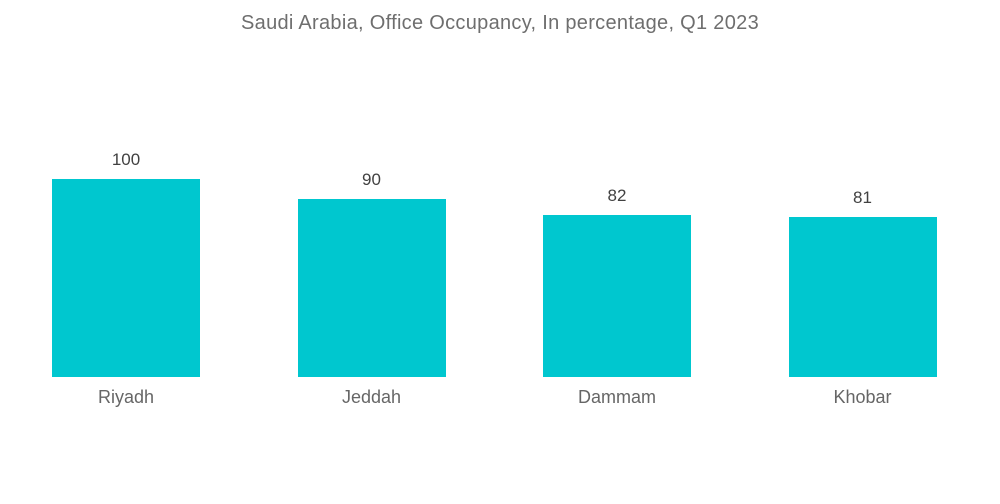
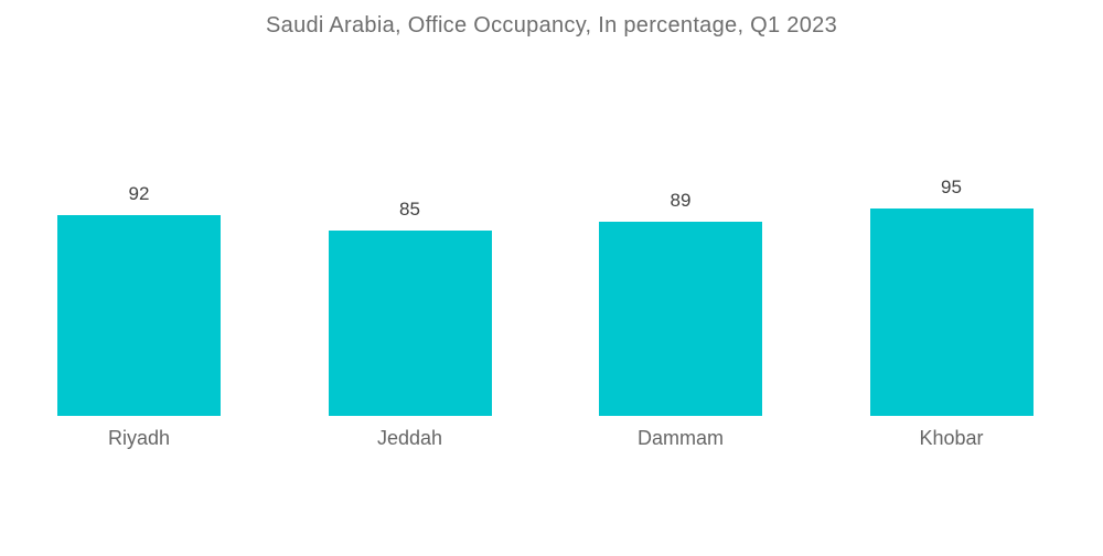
Riyadh: 100 -> 92
Jeddah: 90 -> 85
Dammam: 82 -> 89
Khobar: 81 -> 95
